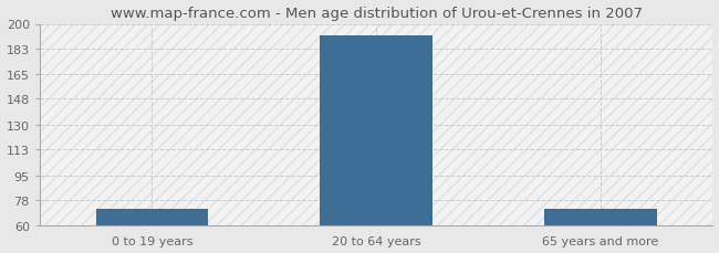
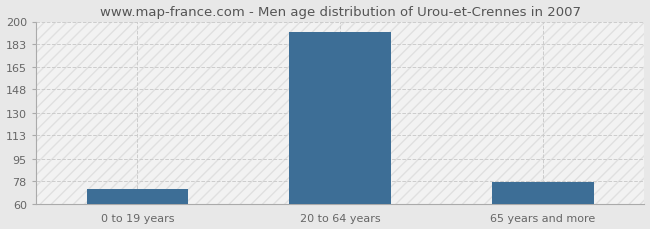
65 years and more: 72 -> 77
